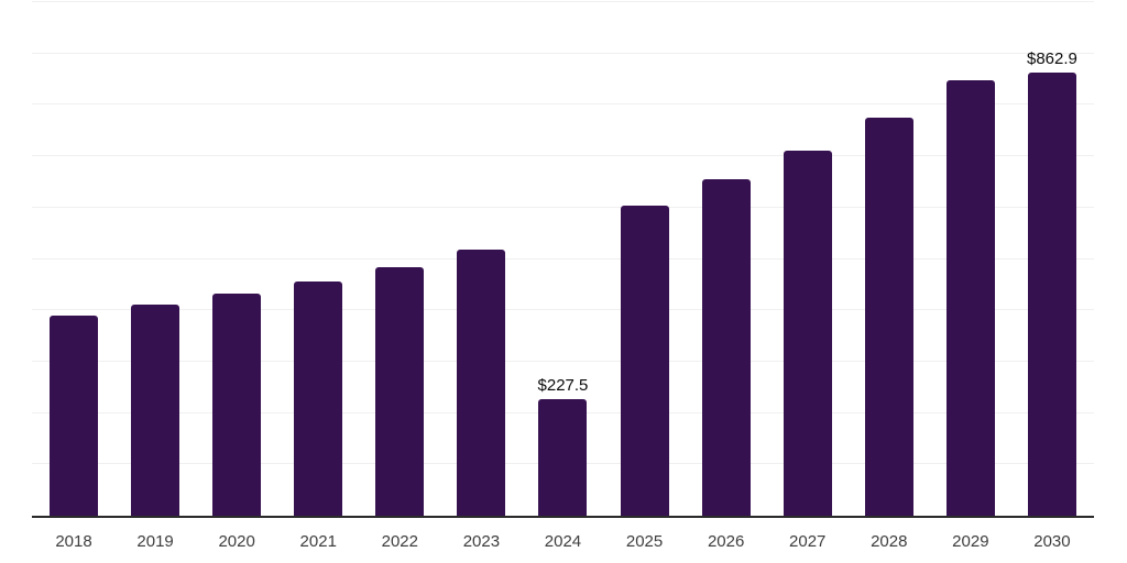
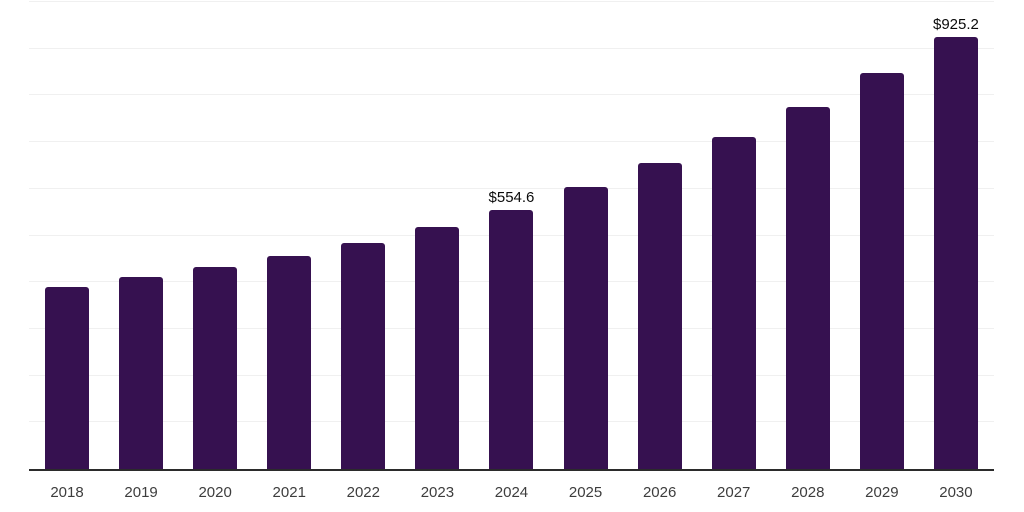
2024: $227.5 -> $554.6
2030: $862.9 -> $925.2
